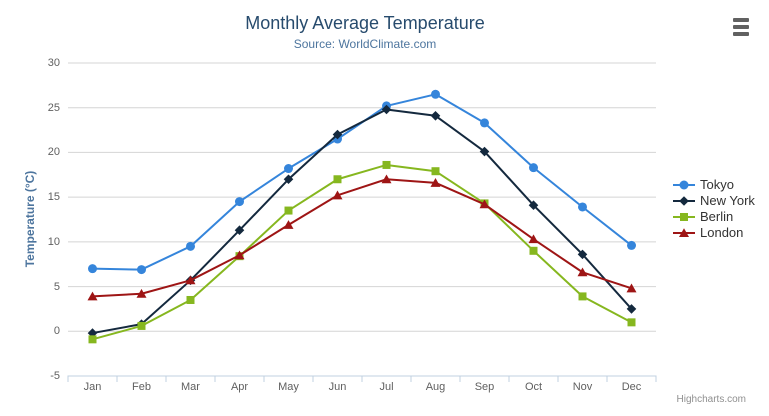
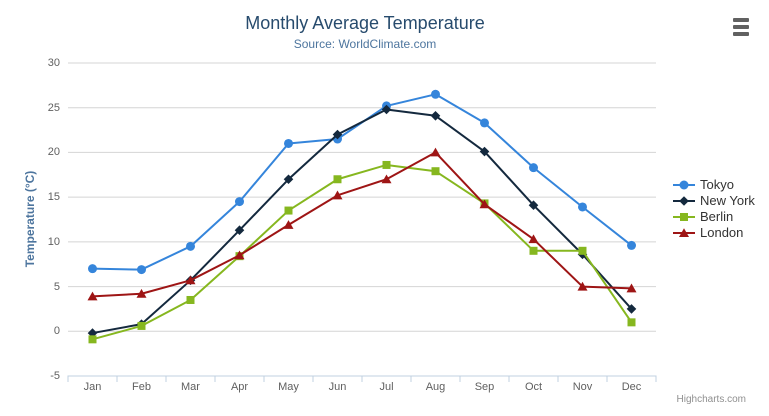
Tokyo/May: 18 -> 21
London/Aug: 17 -> 20
Berlin/Nov: 4 -> 9
London/Nov: 7 -> 5
